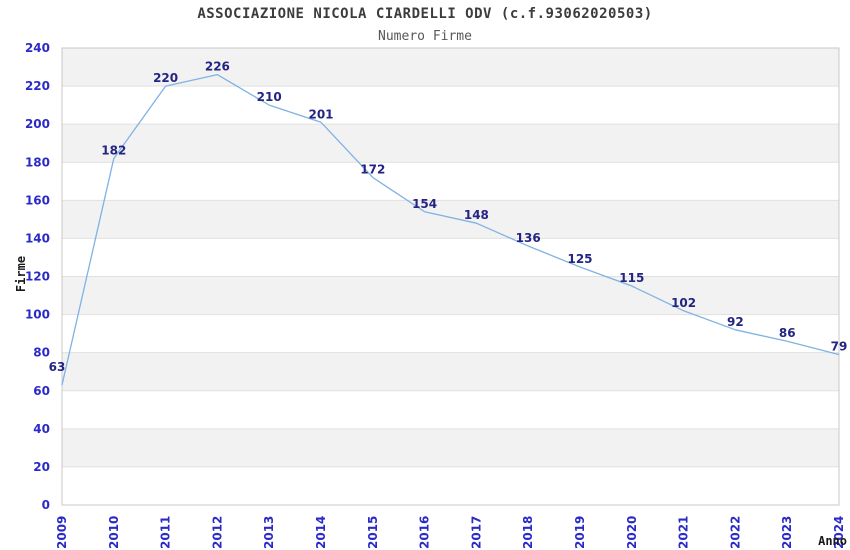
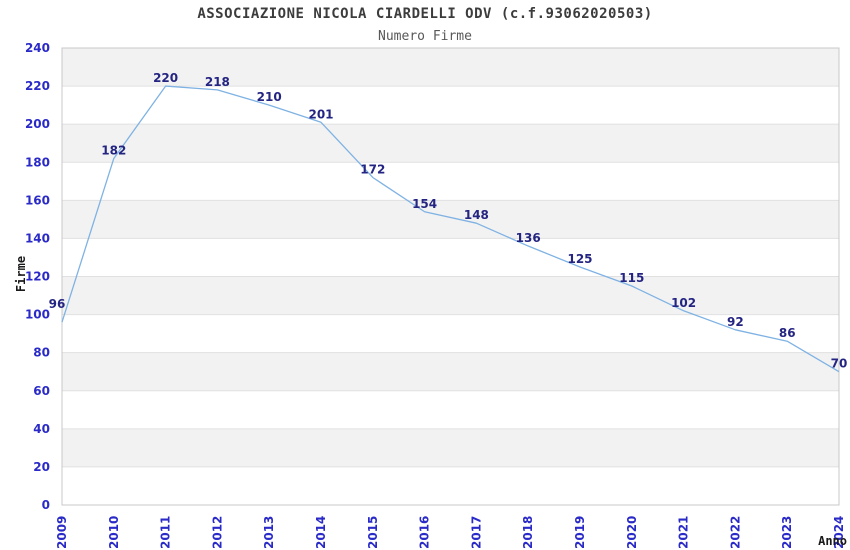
2009: 63 -> 96
2012: 226 -> 218
2024: 79 -> 70
